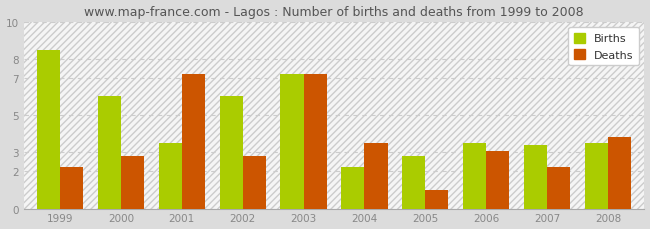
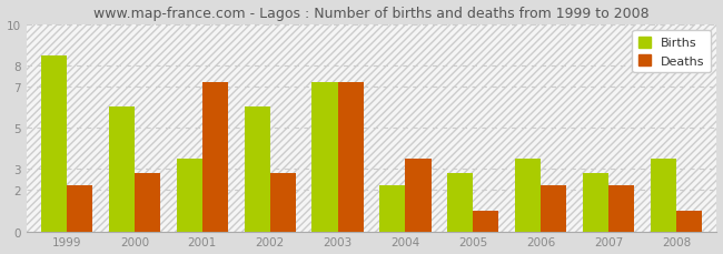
Deaths/2006: 3.1 -> 2.2
Births/2007: 3.4 -> 2.8
Deaths/2008: 3.8 -> 1.0
